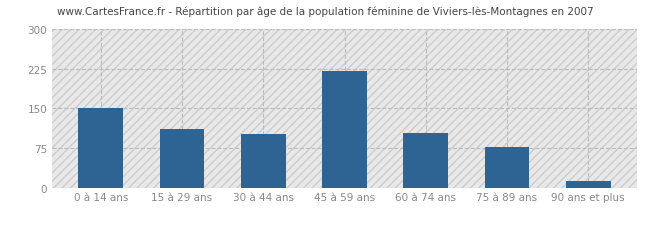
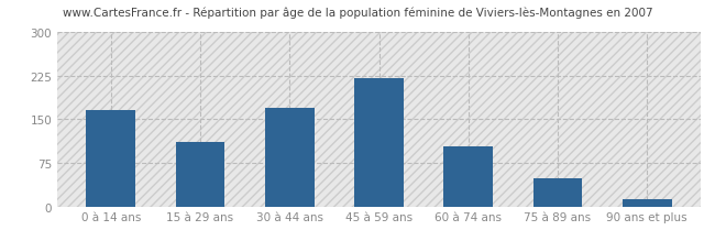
0 à 14 ans: 150 -> 165
30 à 44 ans: 102 -> 170
75 à 89 ans: 76 -> 48
